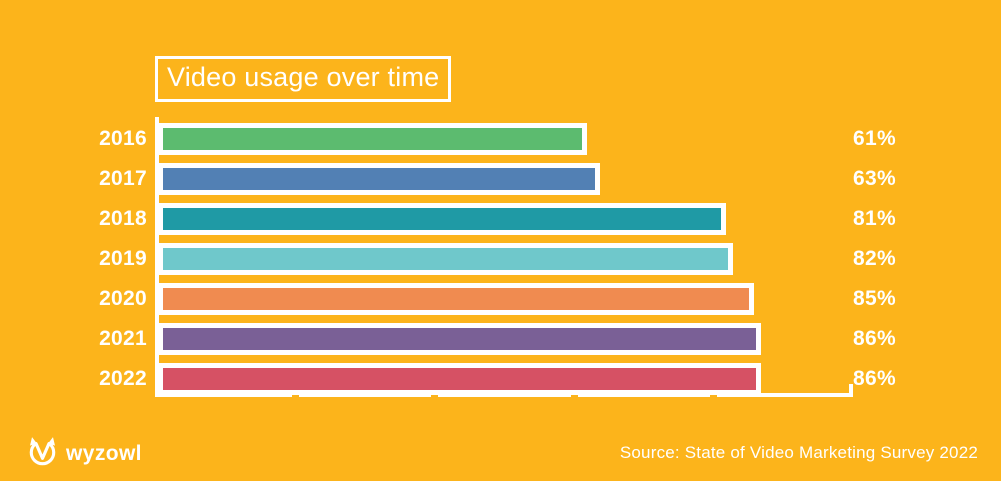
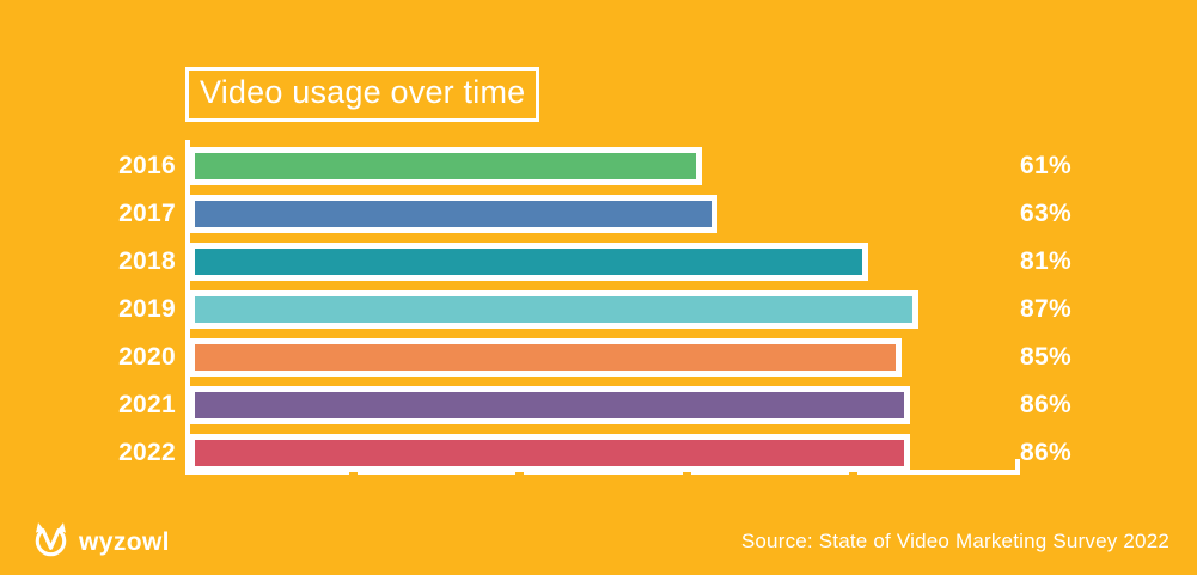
2019: 82% -> 87%
